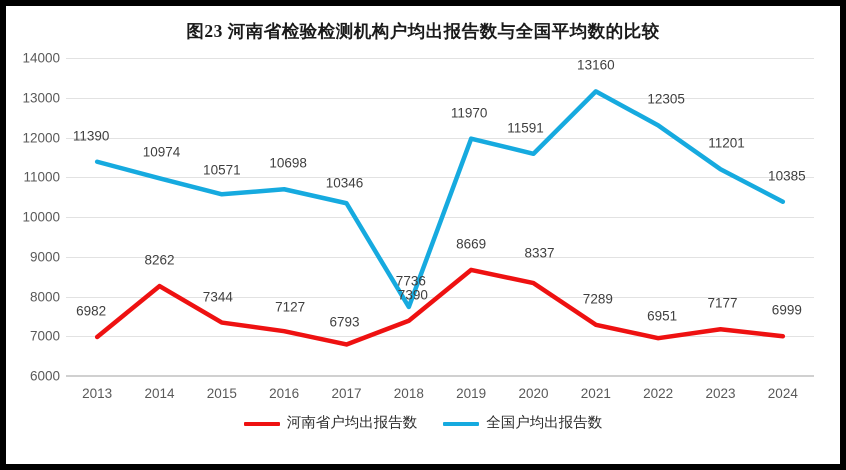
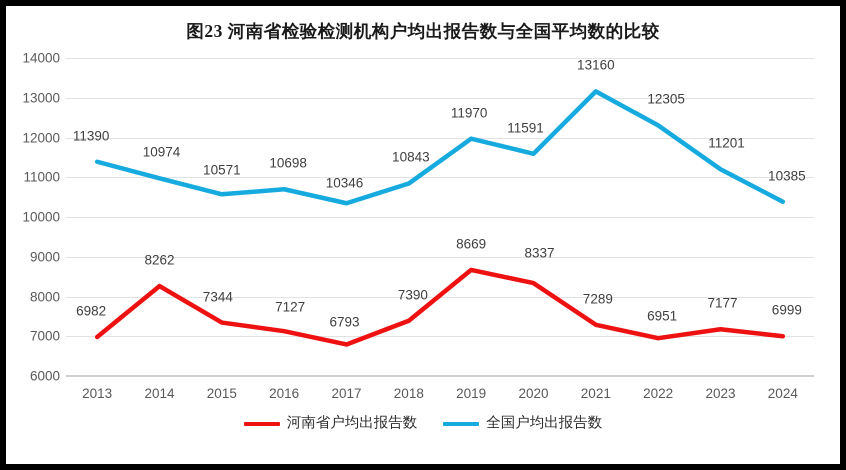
全国户均出报告数/2018: 7736 -> 10843
